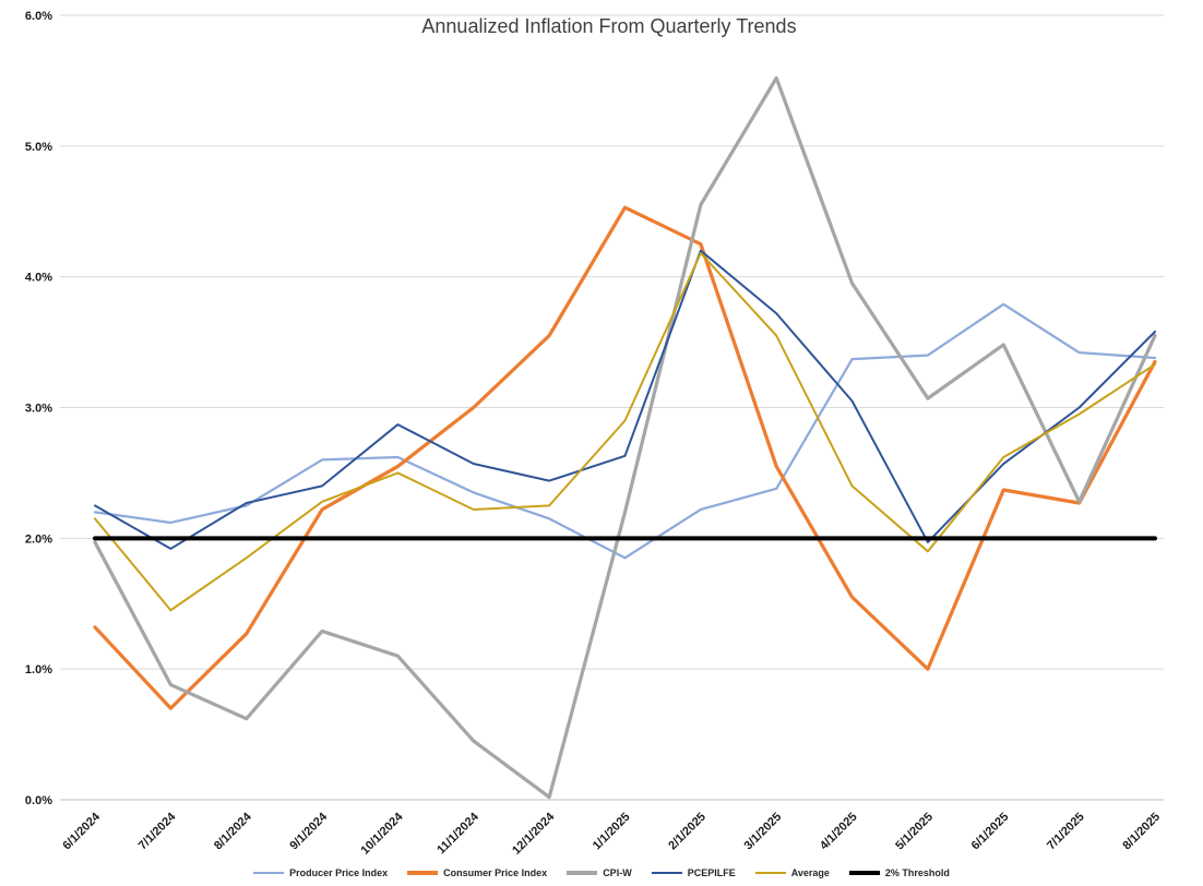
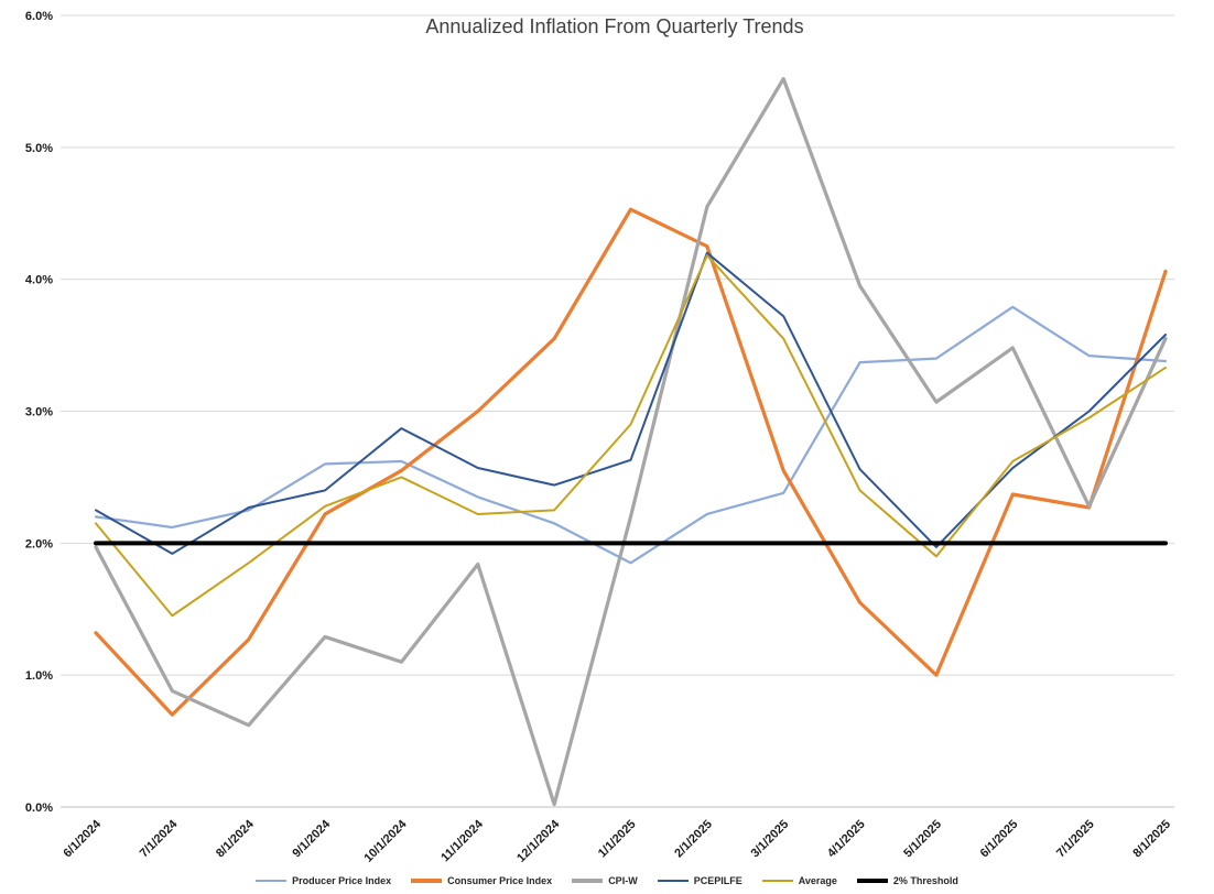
CPI-W/11/1/2024: 0.45% -> 1.84%
PCEPILFE/4/1/2025: 3.05% -> 2.56%
Consumer Price Index/8/1/2025: 3.35% -> 4.06%
